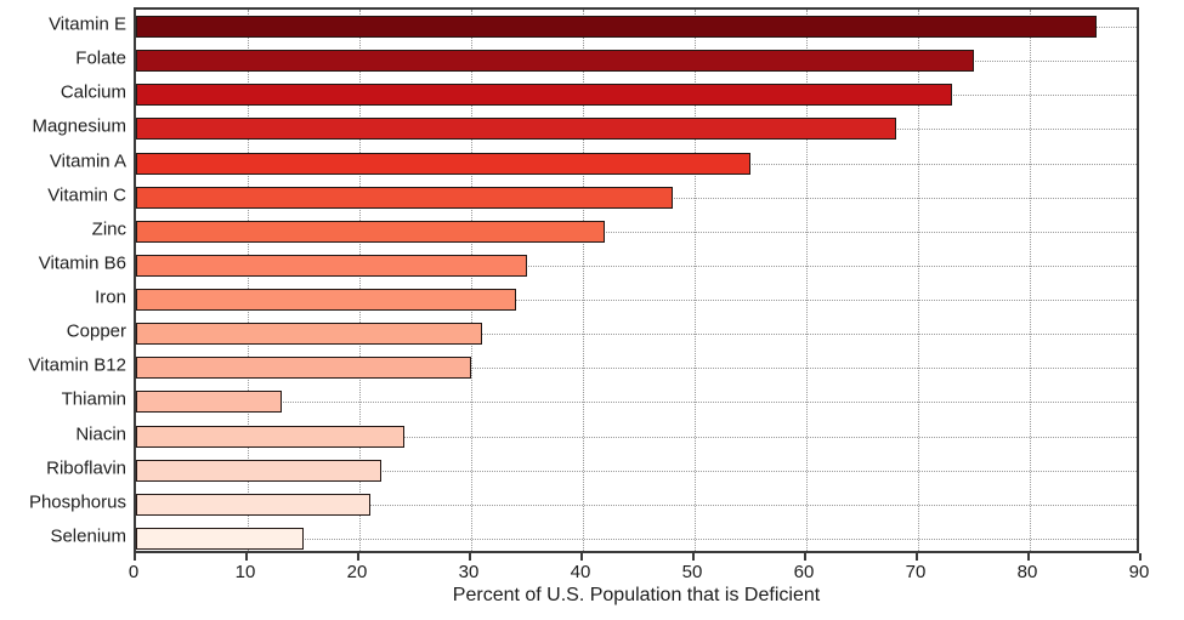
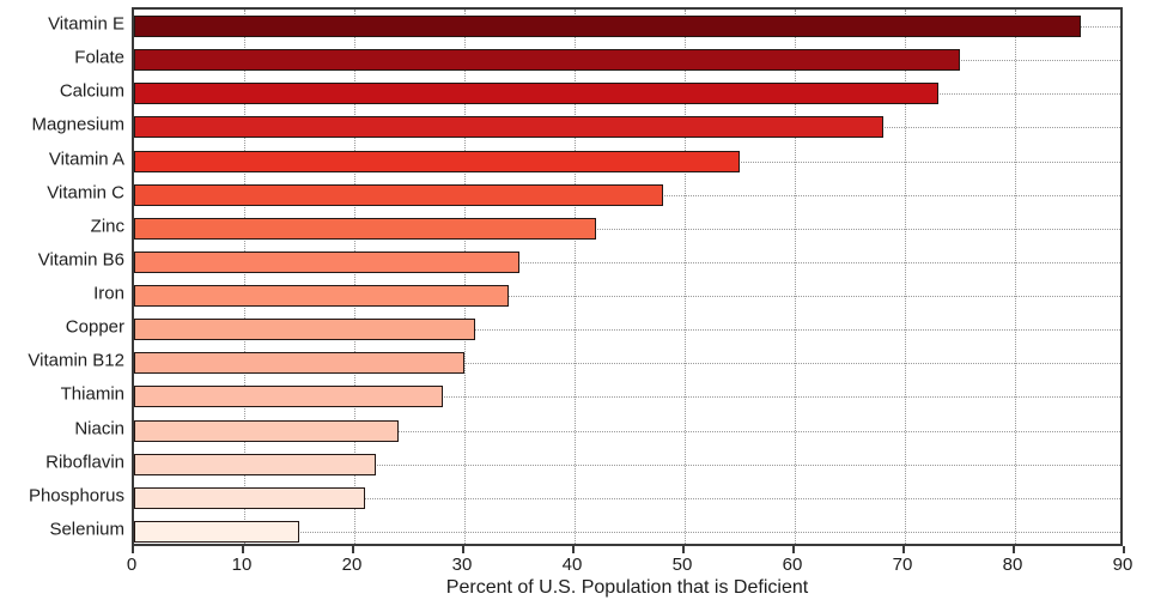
Thiamin: 13 -> 28
